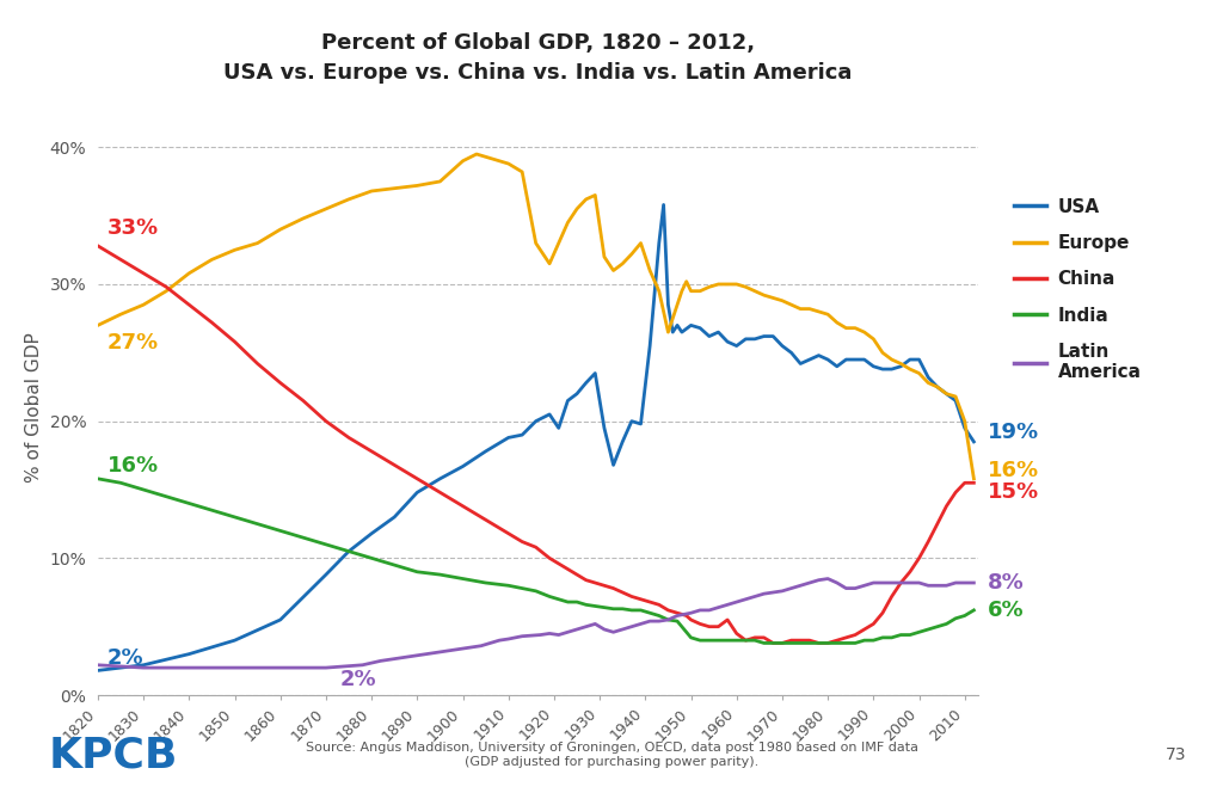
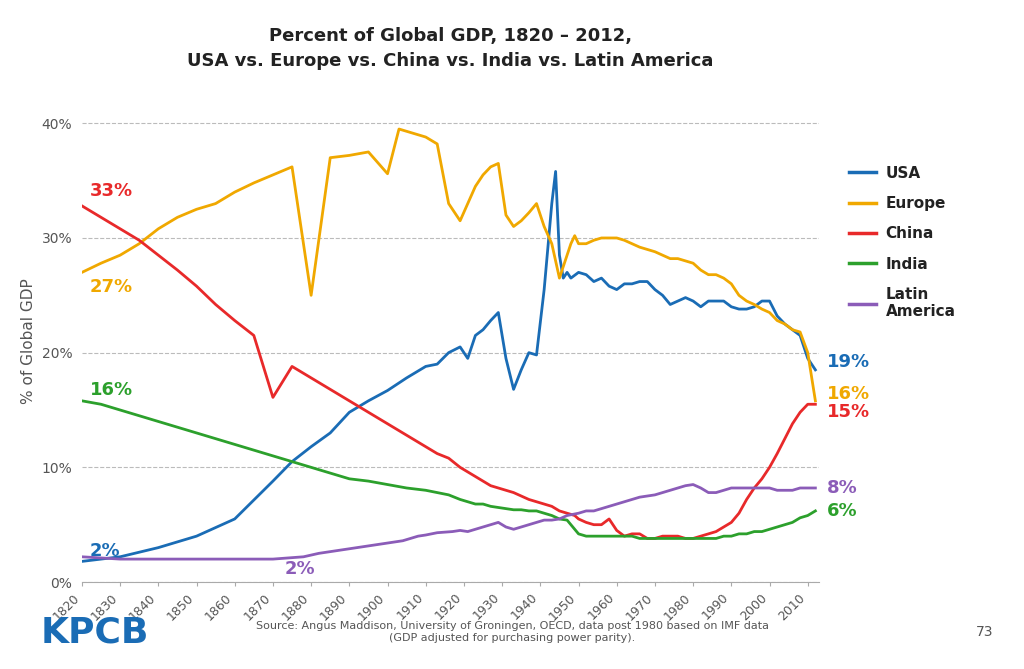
China/1870: 20.0% -> 16.1%
Europe/1880: 36.8% -> 25.0%
Europe/1900: 39.0% -> 35.6%
